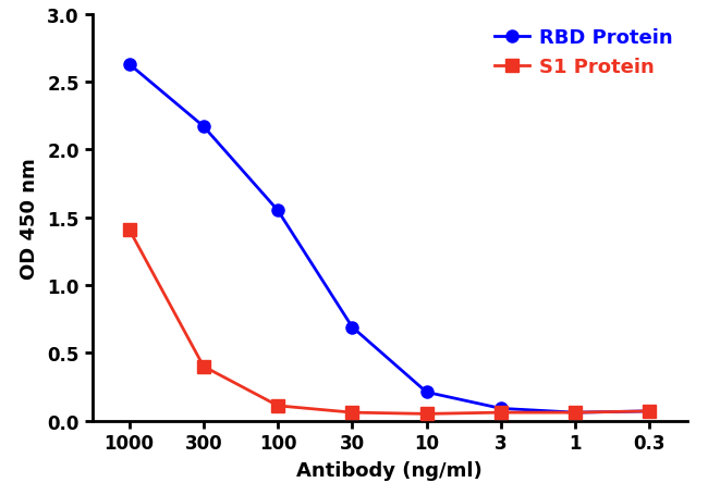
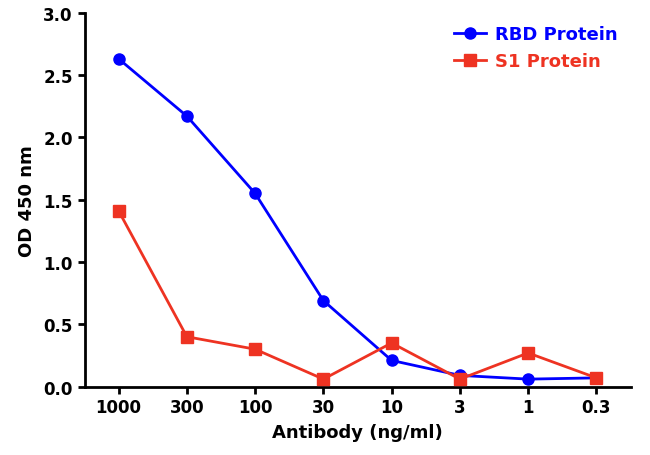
S1 Protein/100: 0.11 -> 0.30
S1 Protein/10: 0.05 -> 0.35
S1 Protein/1: 0.06 -> 0.27
